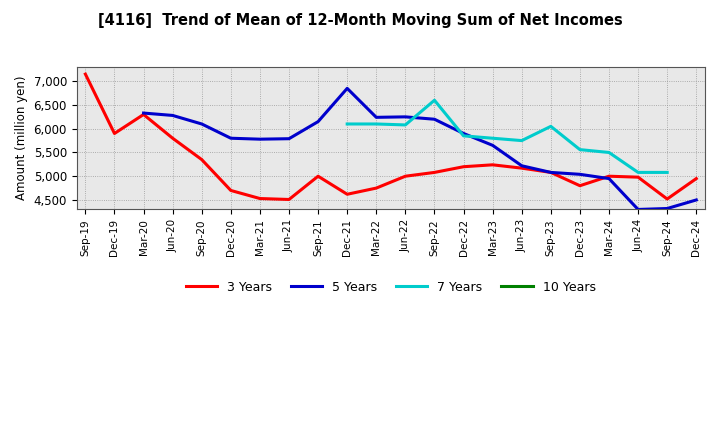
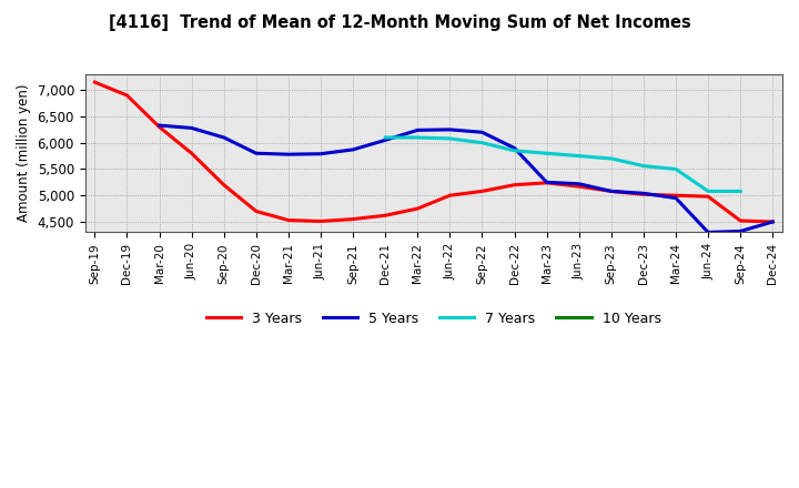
3 Years/Dec-19: 5,900 -> 6,900
3 Years/Sep-20: 5,350 -> 5,200
3 Years/Sep-21: 5,000 -> 4,550
5 Years/Sep-21: 6,150 -> 5,870
5 Years/Dec-21: 6,850 -> 6,050
7 Years/Sep-22: 6,600 -> 6,000
5 Years/Mar-23: 5,650 -> 5,250
7 Years/Sep-23: 6,050 -> 5,700
3 Years/Dec-23: 4,800 -> 5,020
3 Years/Dec-24: 4,950 -> 4,500
